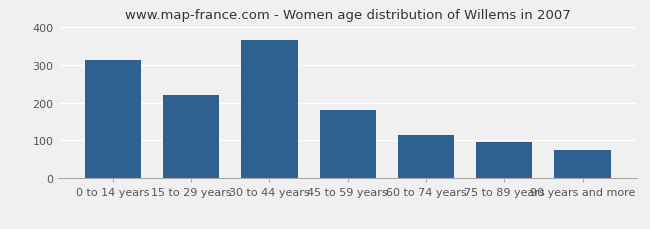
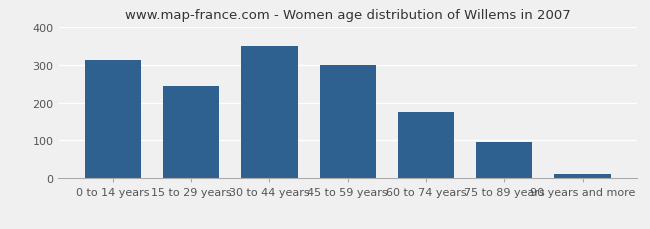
15 to 29 years: 220 -> 244
30 to 44 years: 365 -> 350
45 to 59 years: 180 -> 300
60 to 74 years: 115 -> 174
90 years and more: 75 -> 11
